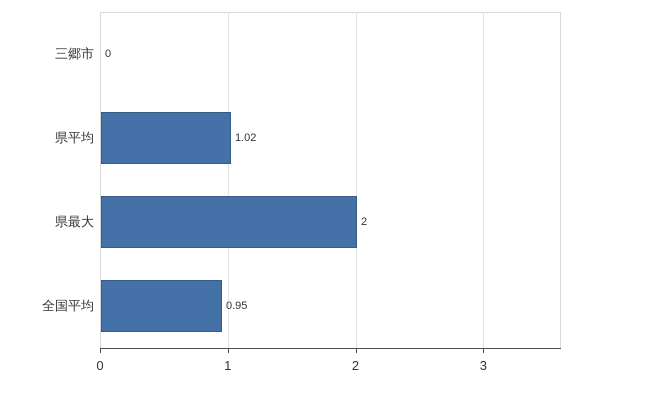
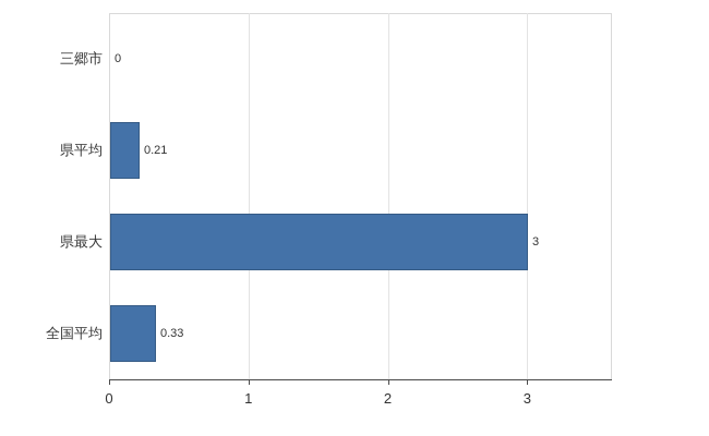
県平均: 1.02 -> 0.21
県最大: 2 -> 3
全国平均: 0.95 -> 0.33
